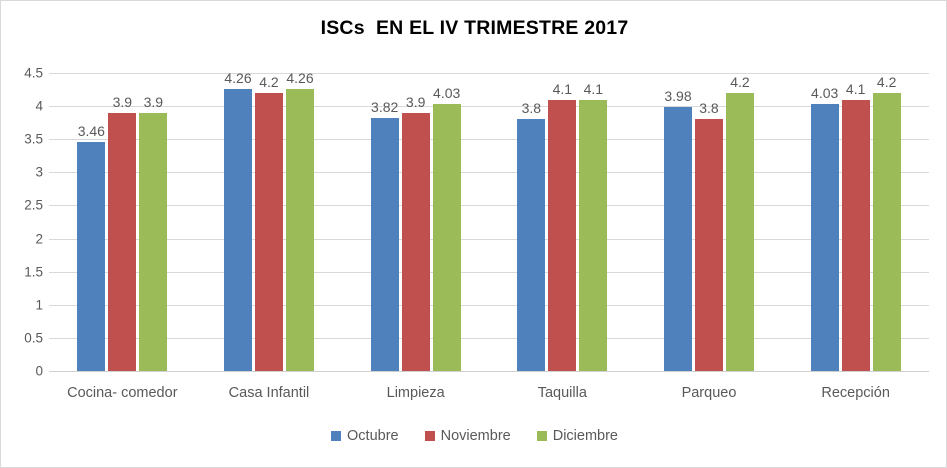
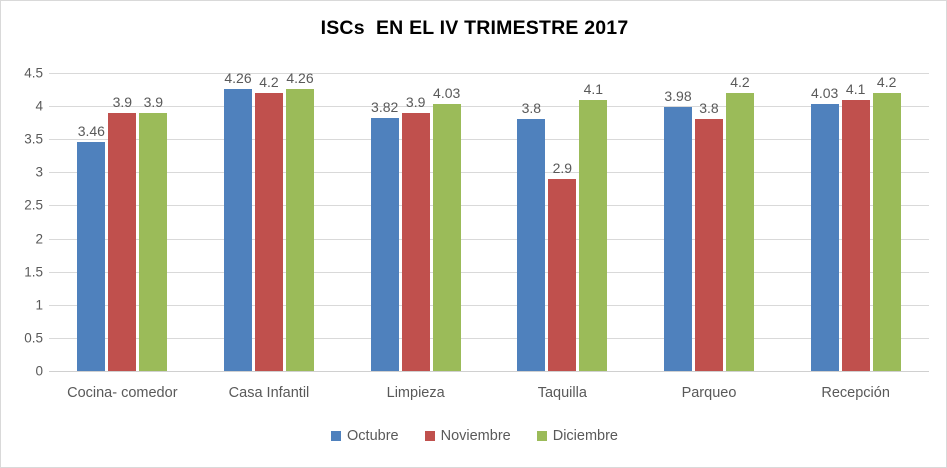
Noviembre/Taquilla: 4.1 -> 2.9
